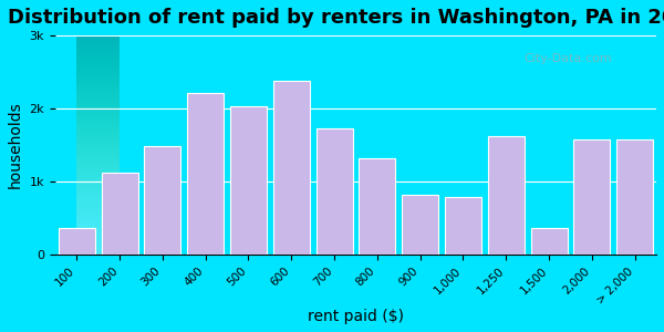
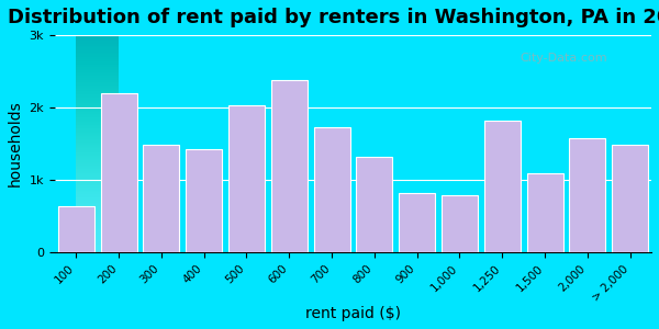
100: 0.37k -> 0.64k
200: 1.12k -> 2.20k
400: 2.22k -> 1.42k
1,250: 1.62k -> 1.82k
1,500: 0.37k -> 1.10k
> 2,000: 1.58k -> 1.48k
